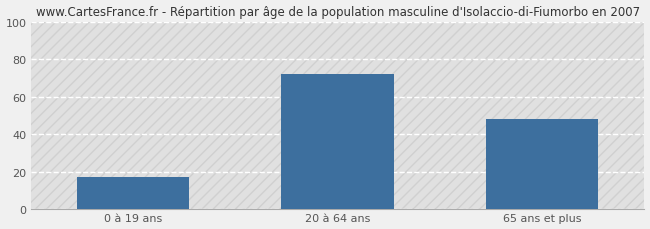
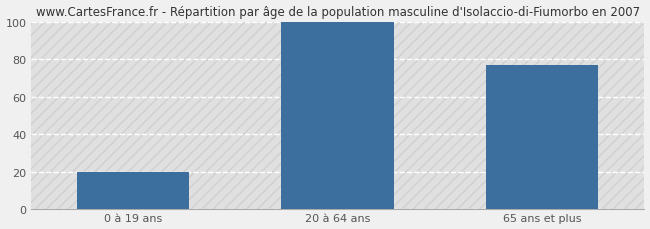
0 à 19 ans: 17 -> 20
20 à 64 ans: 72 -> 100
65 ans et plus: 48 -> 77
